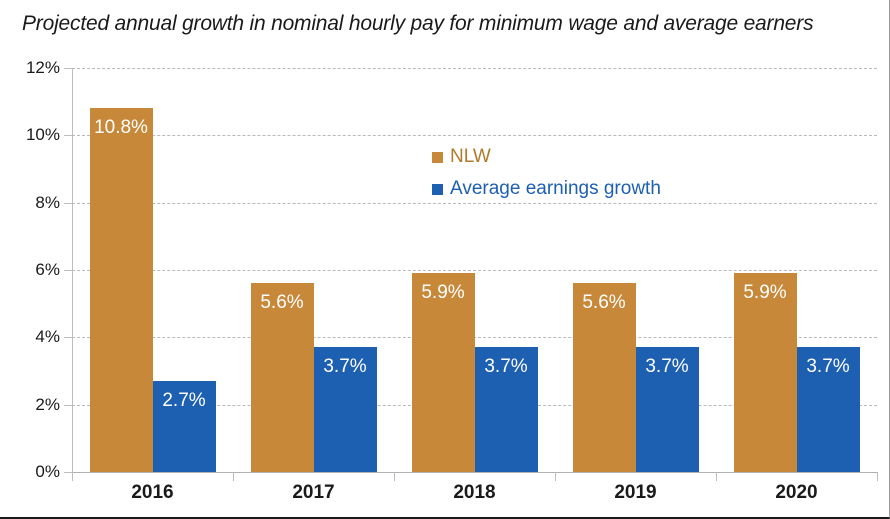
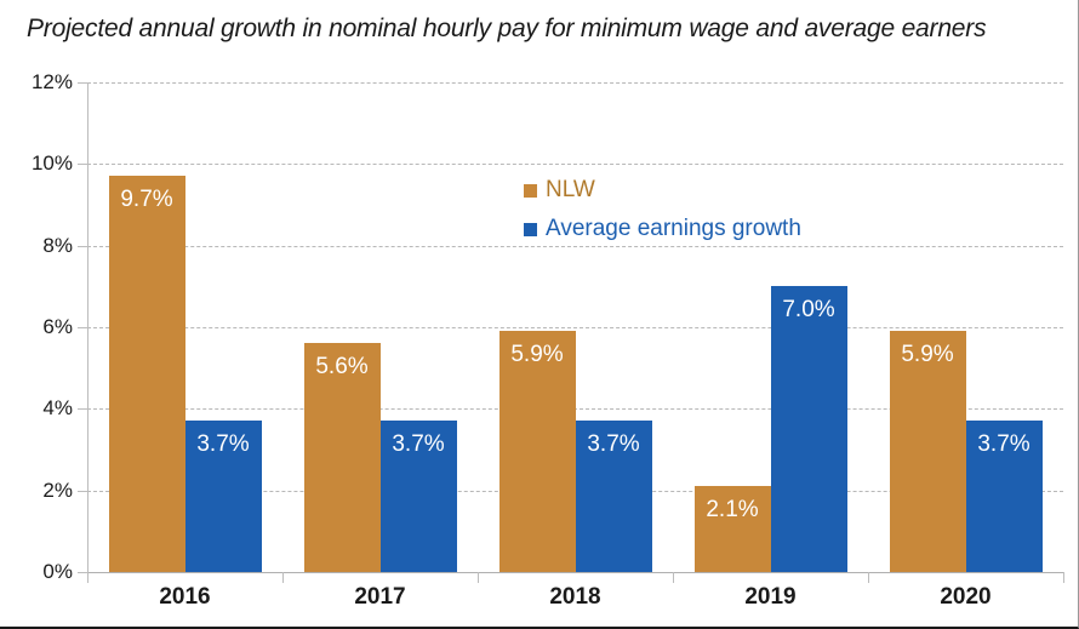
NLW/2016: 10.8% -> 9.7%
Average earnings growth/2016: 2.7% -> 3.7%
NLW/2019: 5.6% -> 2.1%
Average earnings growth/2019: 3.7% -> 7.0%
